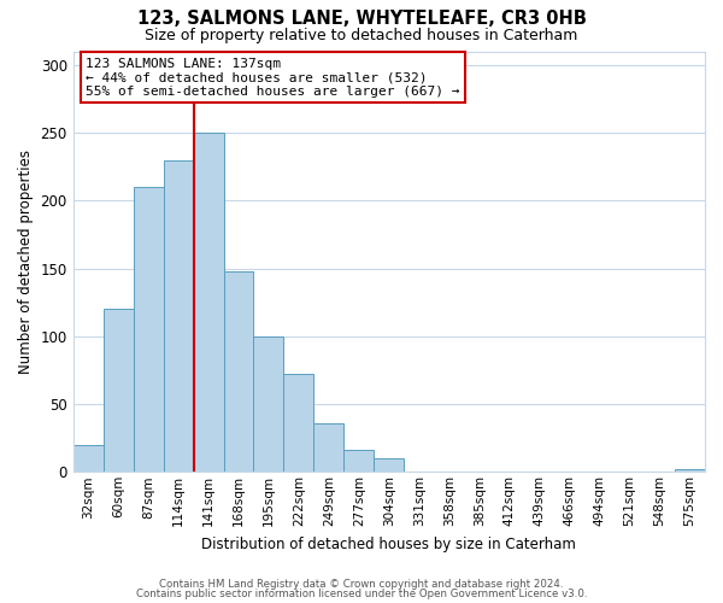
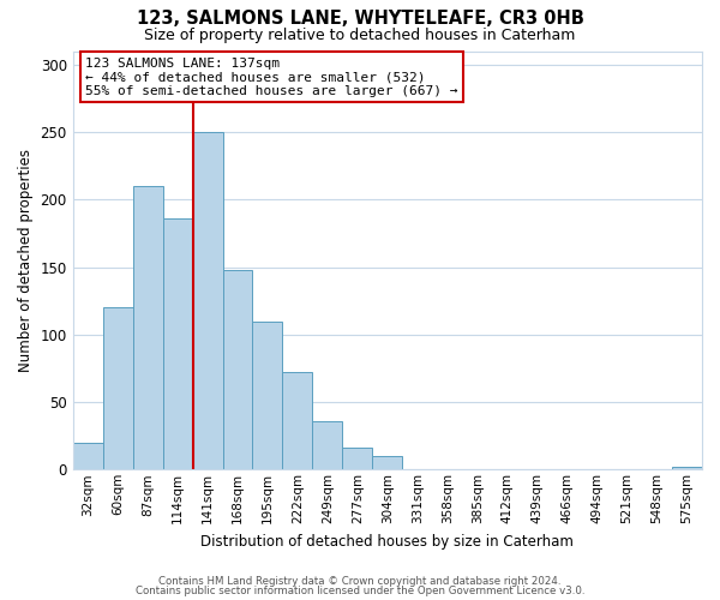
114sqm: 230 -> 186
195sqm: 100 -> 110
